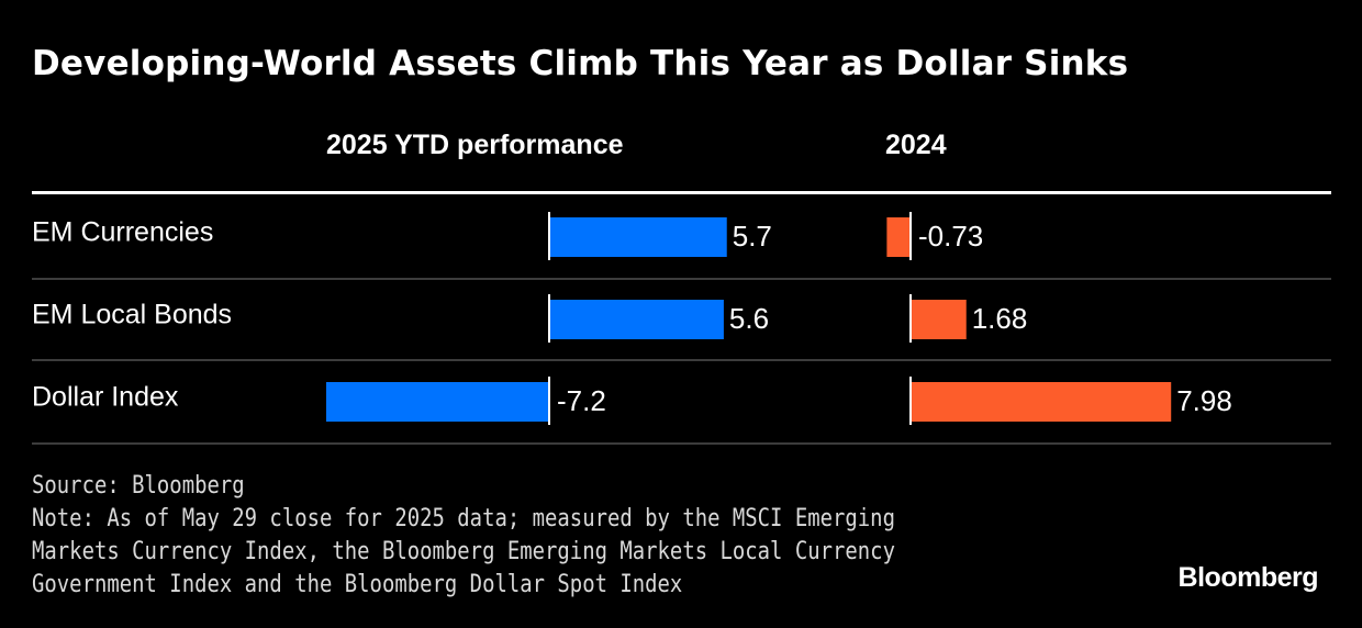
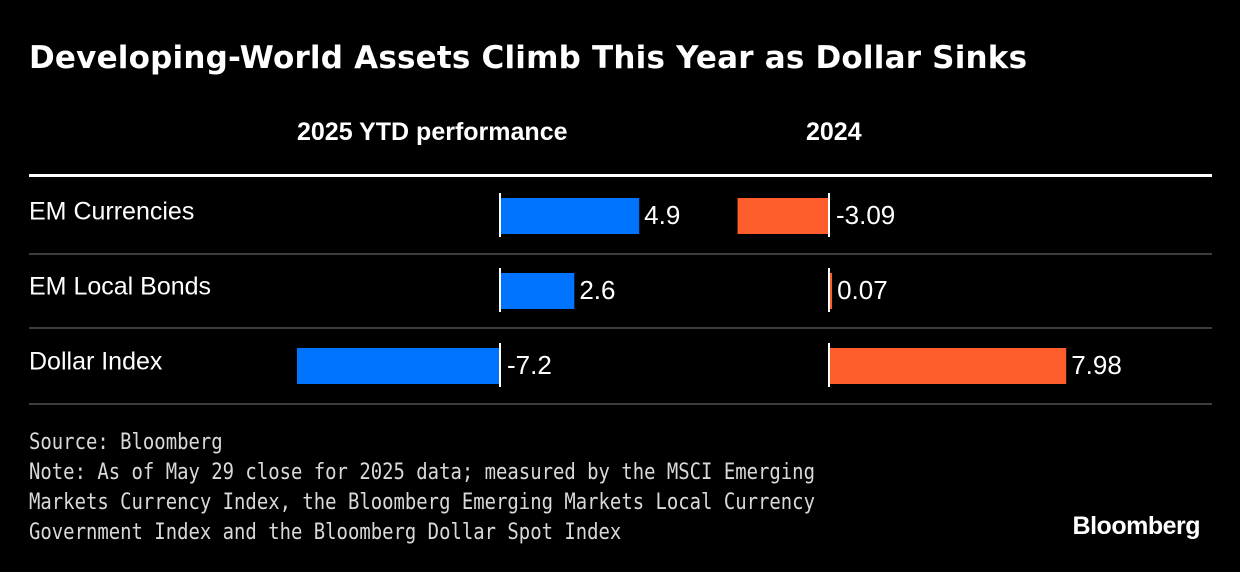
2025 YTD performance/EM Currencies: 5.7 -> 4.9
2024/EM Currencies: -0.73 -> -3.09
2025 YTD performance/EM Local Bonds: 5.6 -> 2.6
2024/EM Local Bonds: 1.68 -> 0.07
